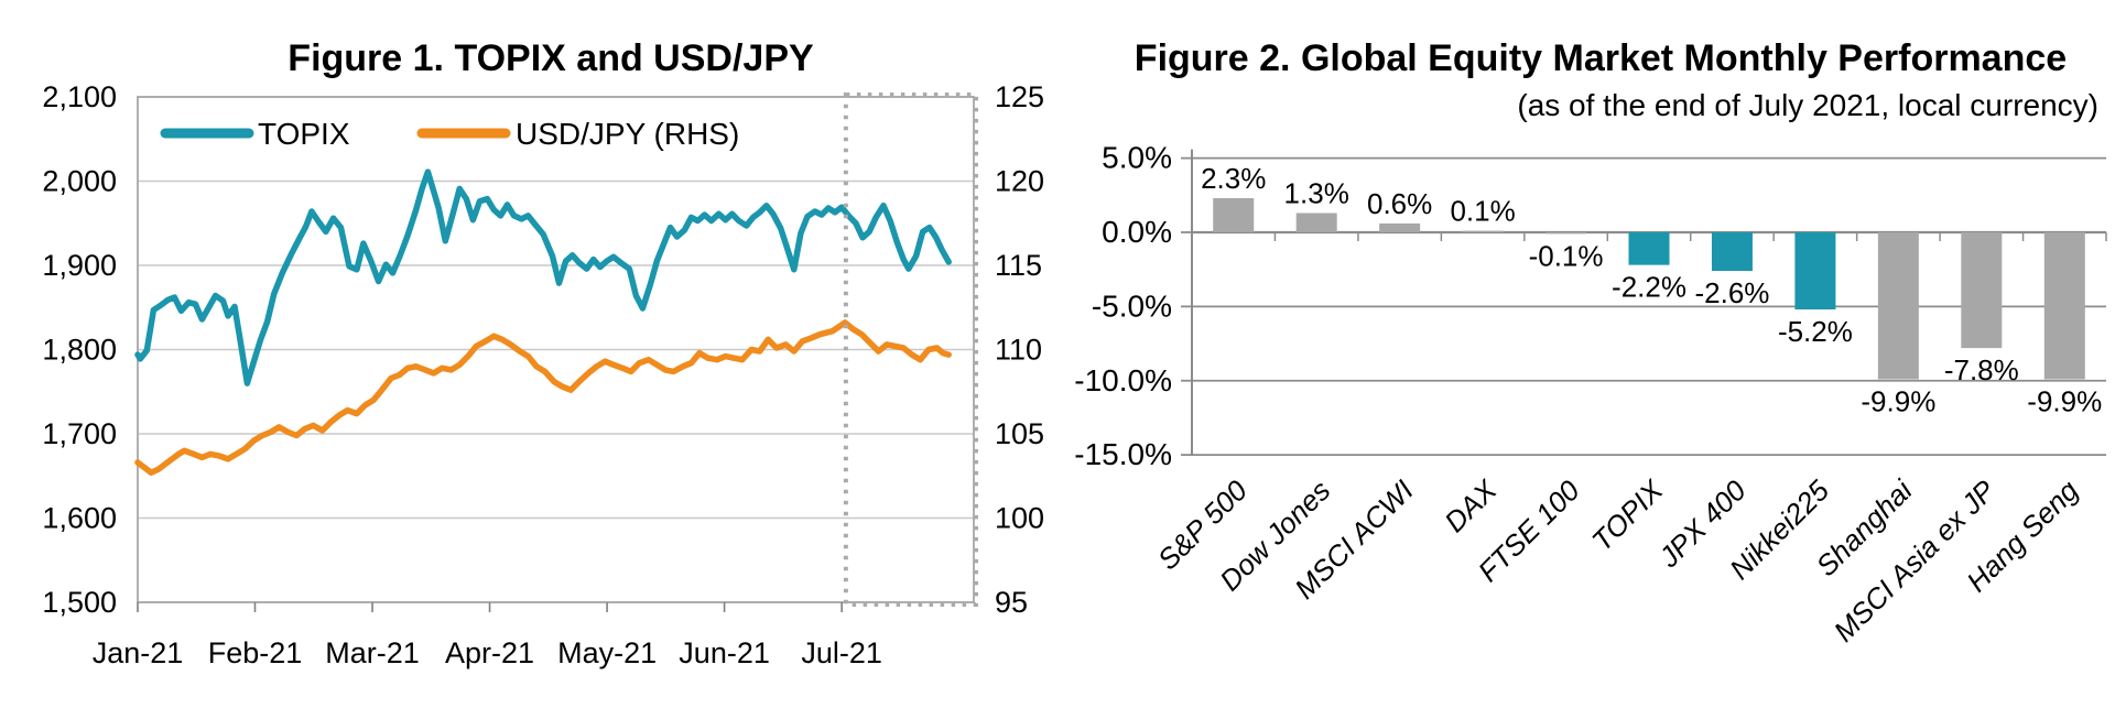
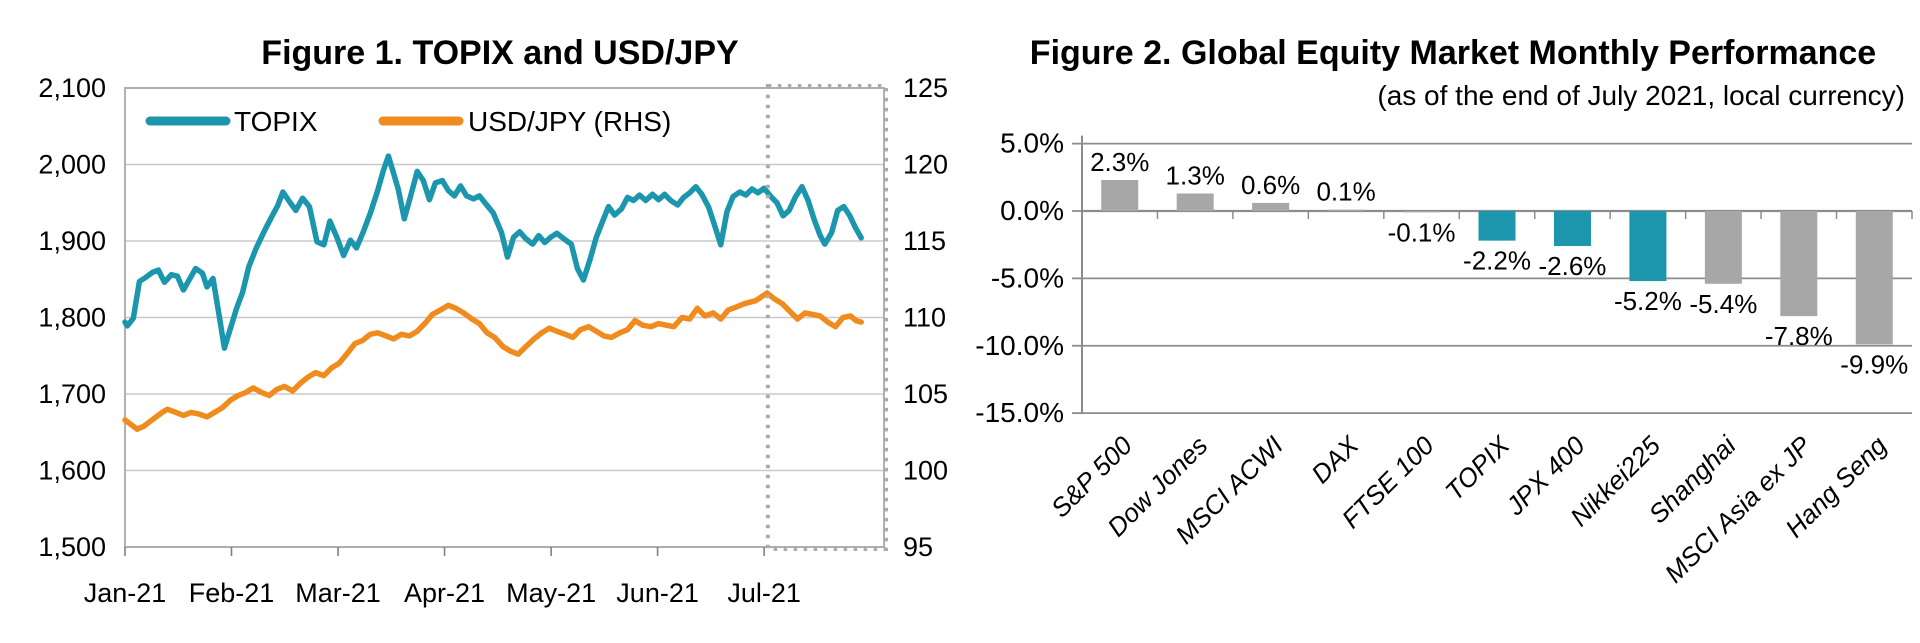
Figure 2. Global Equity Market Monthly Performance/Shanghai: -9.9% -> -5.4%
